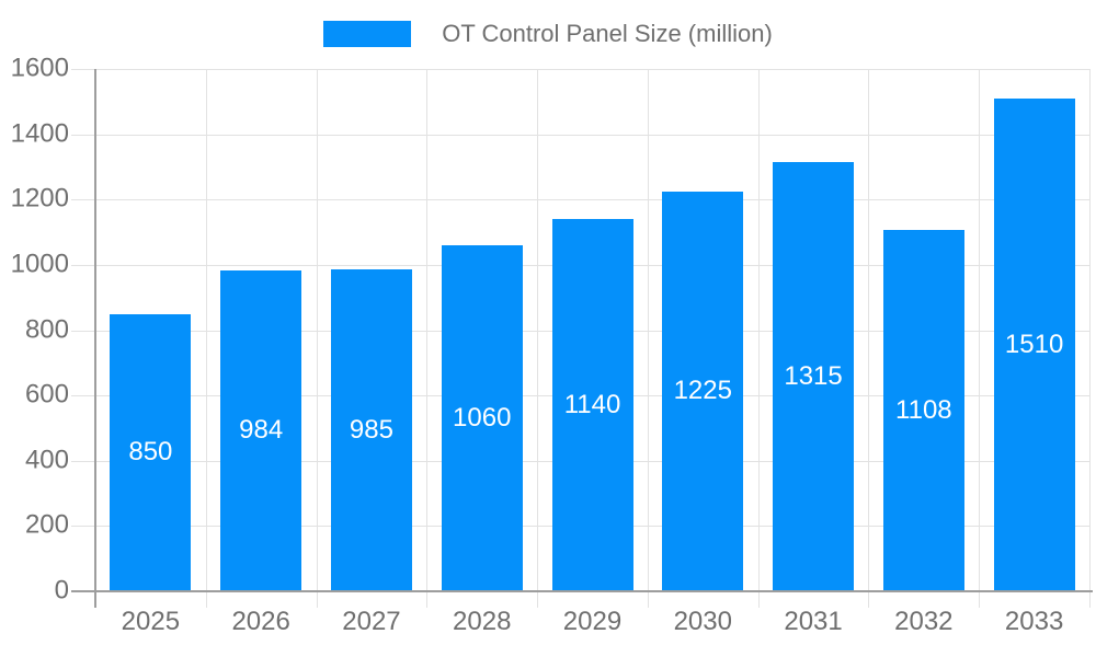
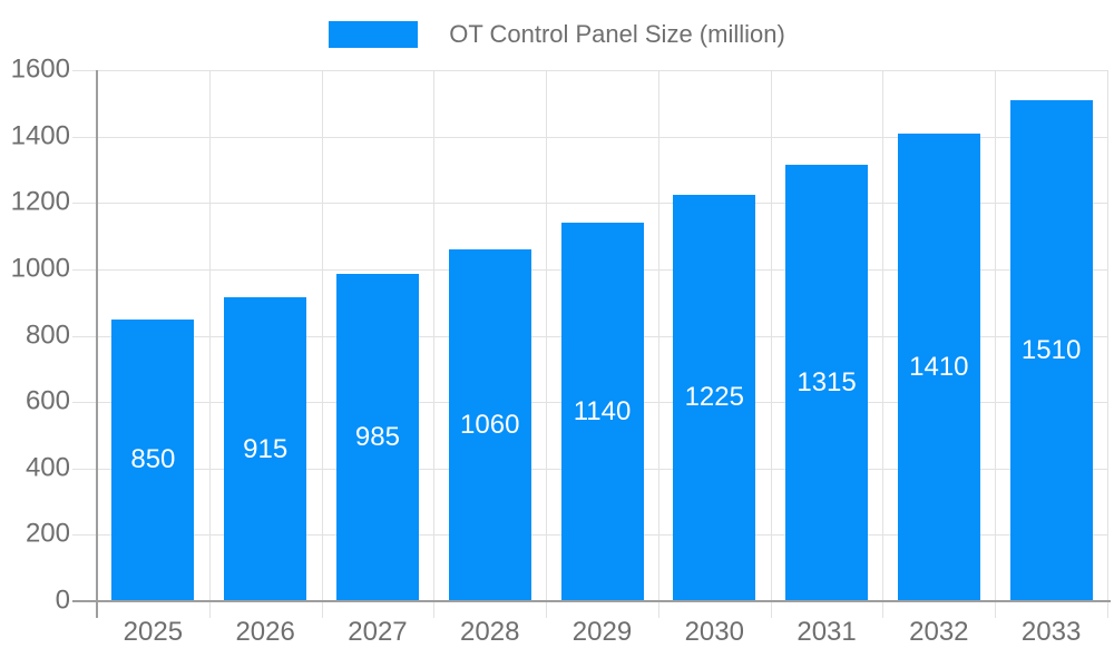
2026: 984 -> 915
2032: 1108 -> 1410
